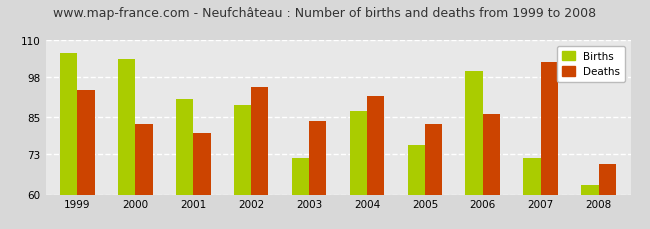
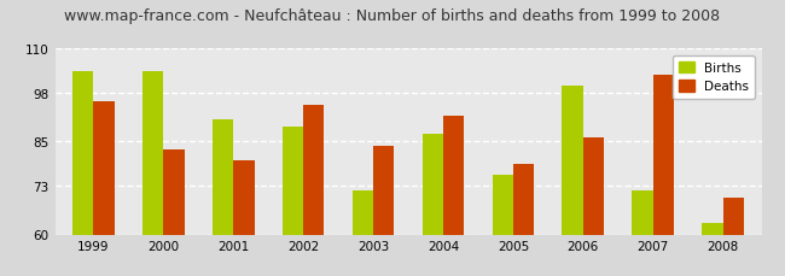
Births/1999: 106 -> 104
Deaths/1999: 94 -> 96
Deaths/2005: 83 -> 79
